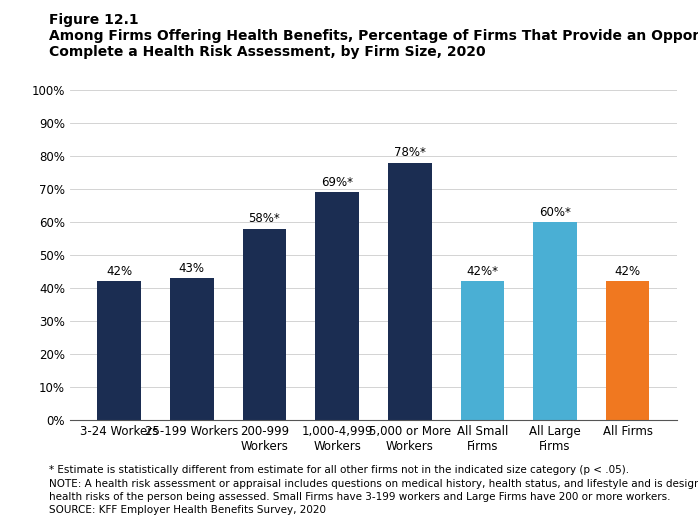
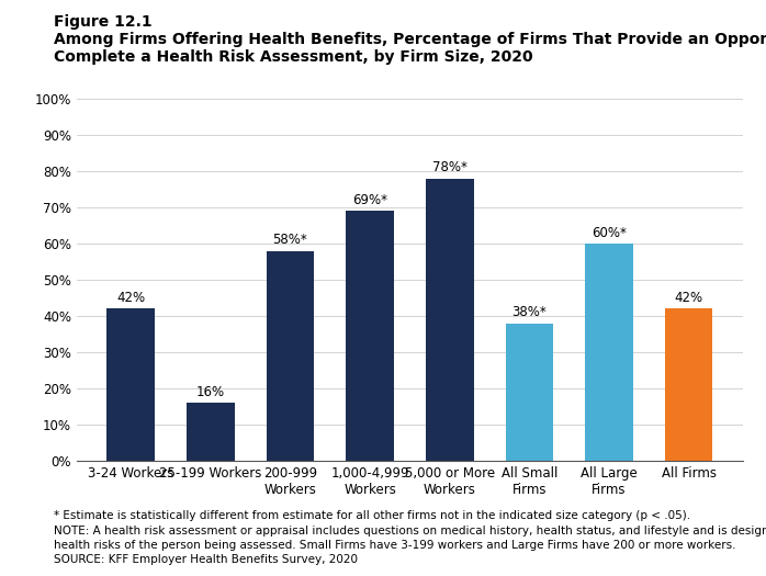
25-199 Workers: 43% -> 16%
All Small Firms: 42%* -> 38%*
